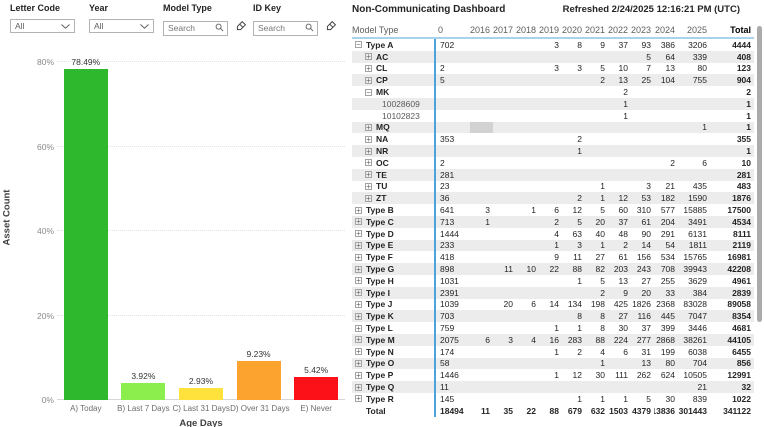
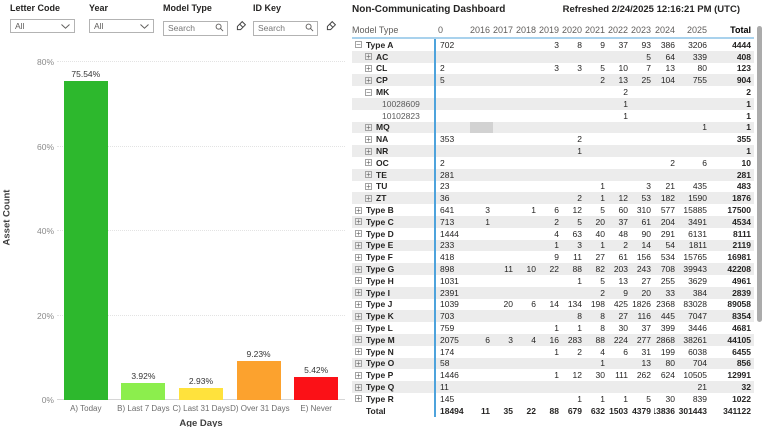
A) Today: 78.49% -> 75.54%
